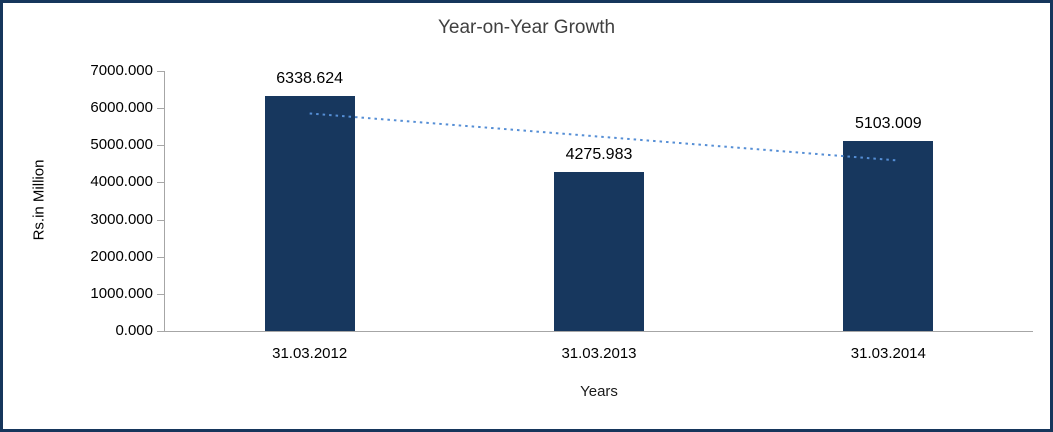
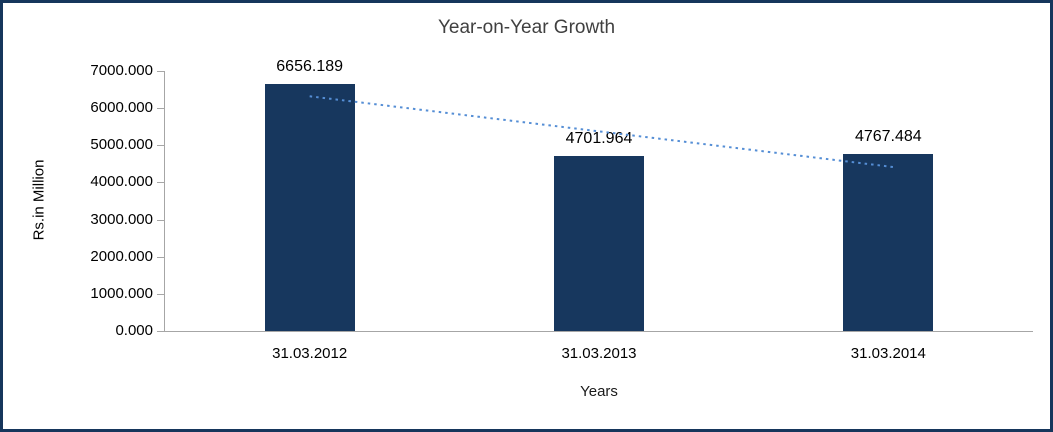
31.03.2012: 6338.624 -> 6656.189
31.03.2013: 4275.983 -> 4701.964
31.03.2014: 5103.009 -> 4767.484
